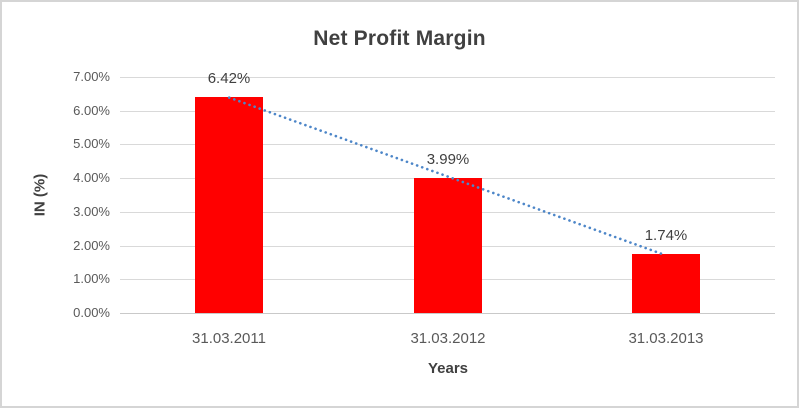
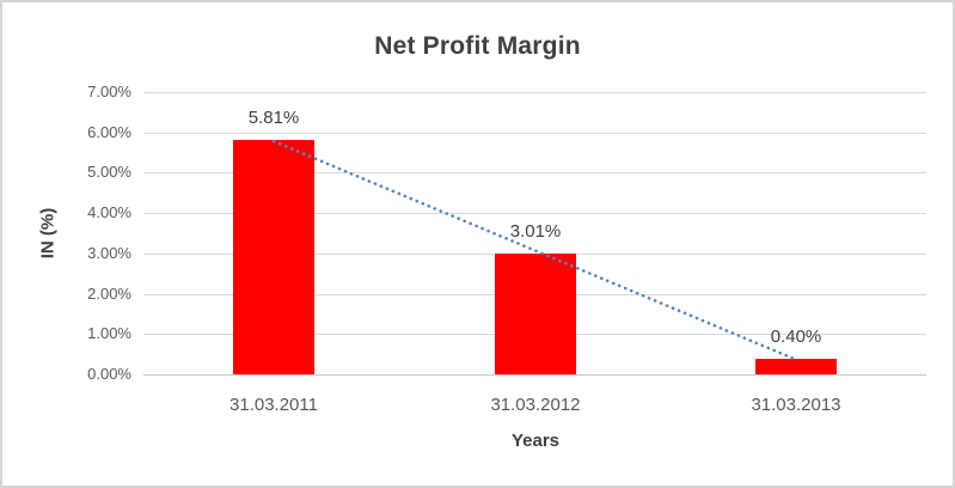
31.03.2011: 6.42% -> 5.81%
31.03.2012: 3.99% -> 3.01%
31.03.2013: 1.74% -> 0.40%
